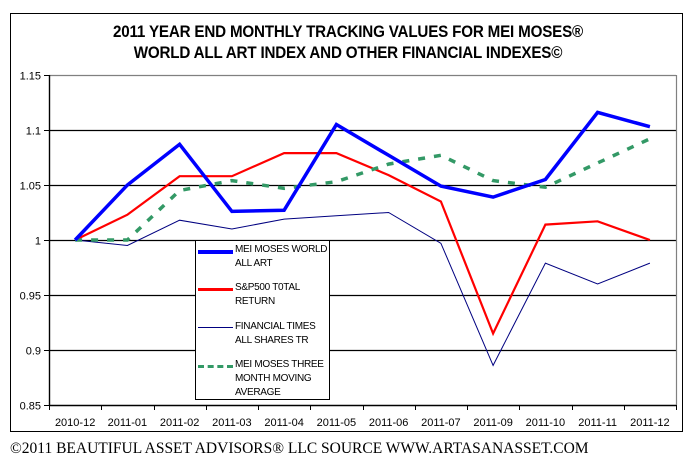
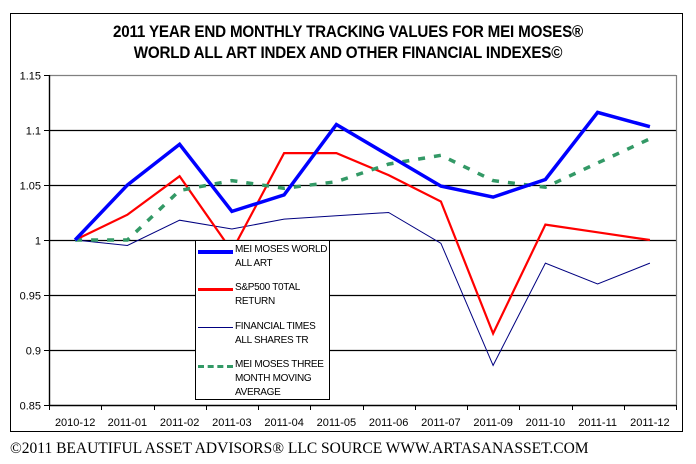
S&P500 T0TAL RETURN/2011-03: 1.058 -> 0.990
MEI MOSES WORLD ALL ART/2011-04: 1.027 -> 1.041
S&P500 T0TAL RETURN/2011-11: 1.017 -> 1.007
